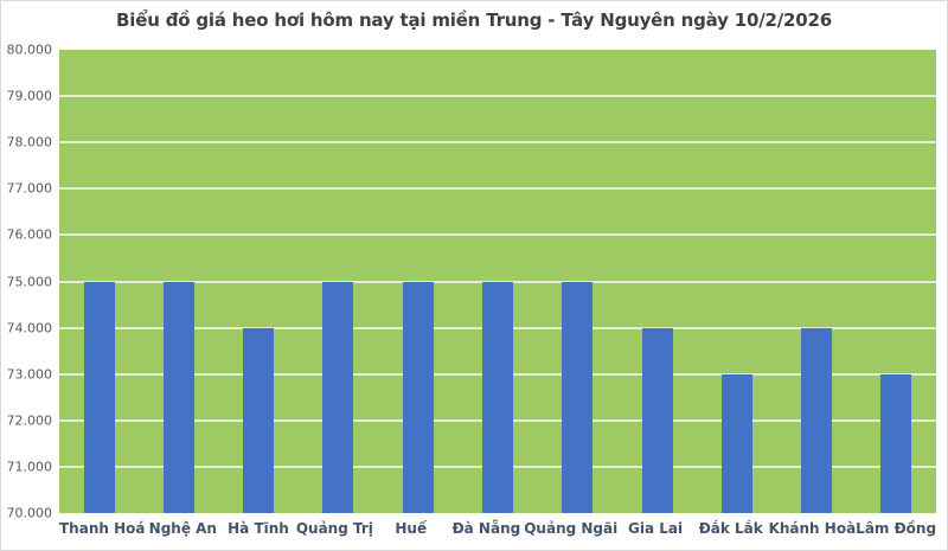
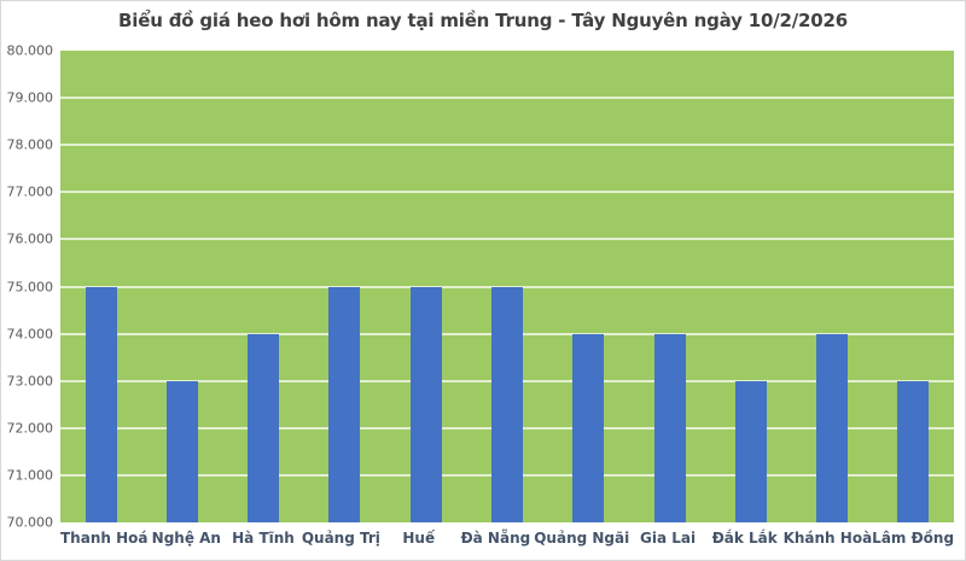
Nghệ An: 75000 -> 73000
Quảng Ngãi: 75000 -> 74000
